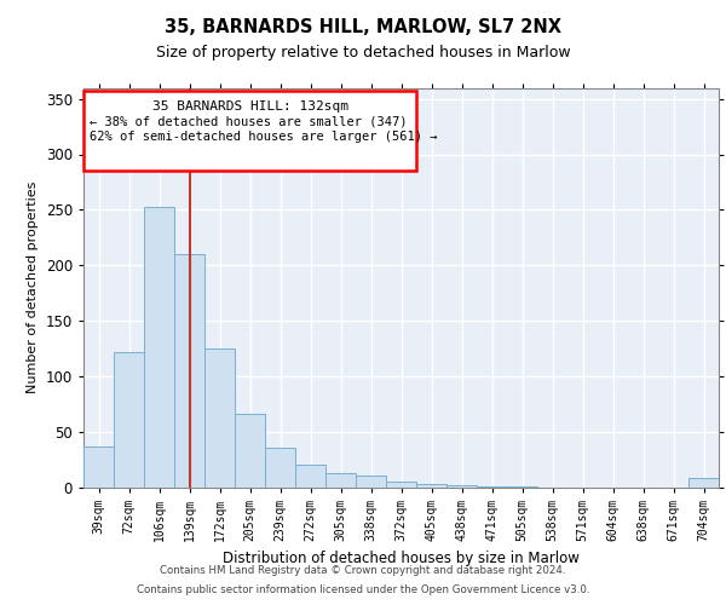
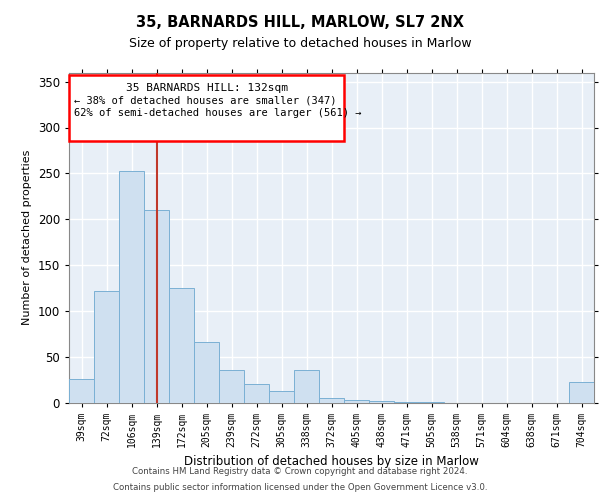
39sqm: 37 -> 26
338sqm: 10 -> 36
704sqm: 8 -> 22
